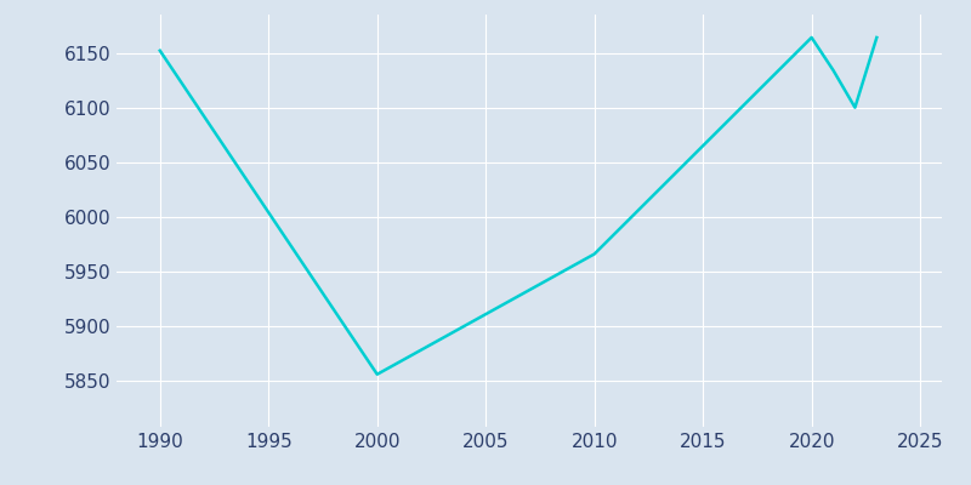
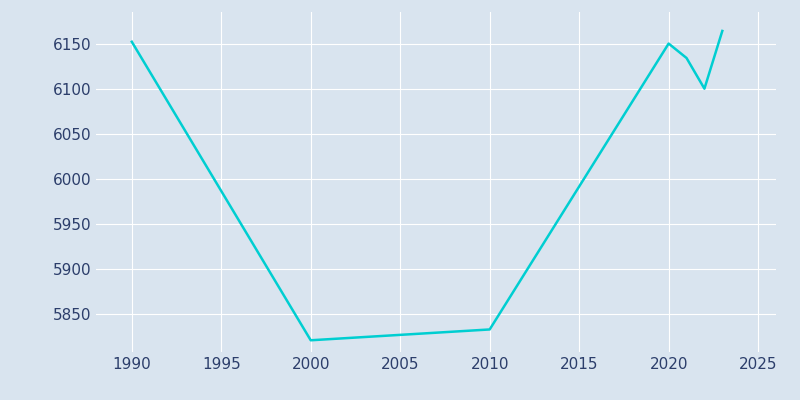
2000: 5856 -> 5821
2010: 5966 -> 5833
2020: 6164 -> 6150
